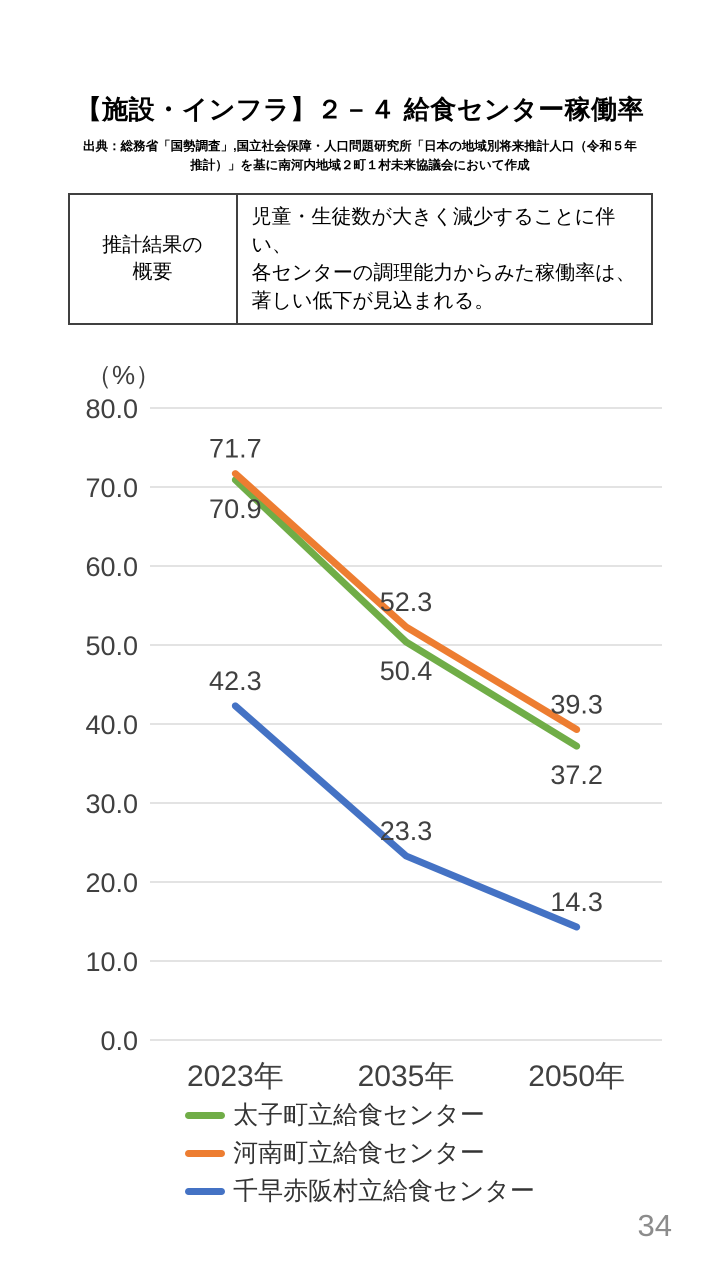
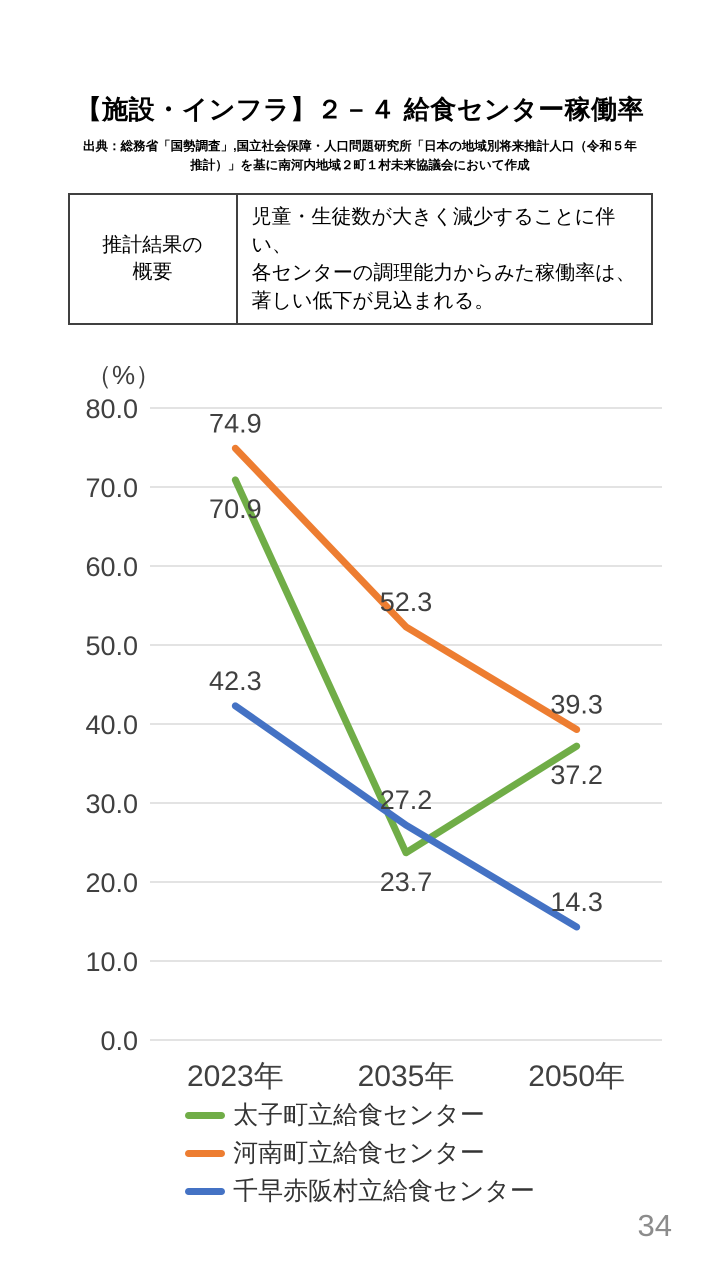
河南町立給食センター/2023年: 71.7 -> 74.9
太子町立給食センター/2035年: 50.4 -> 23.7
千早赤阪村立給食センター/2035年: 23.3 -> 27.2
